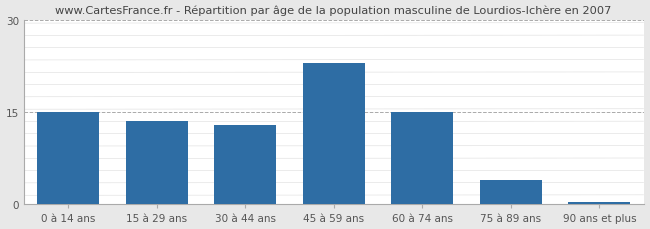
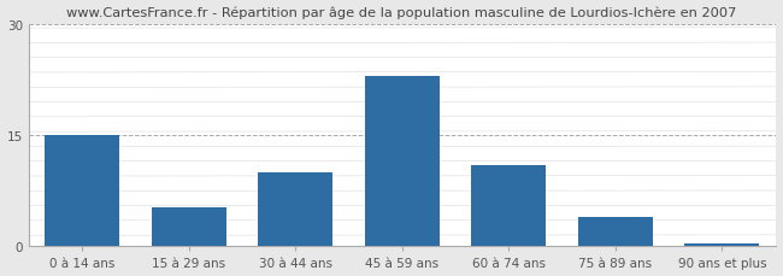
15 à 29 ans: 13.5 -> 5.2
30 à 44 ans: 13.0 -> 10.0
60 à 74 ans: 15.0 -> 11.0
